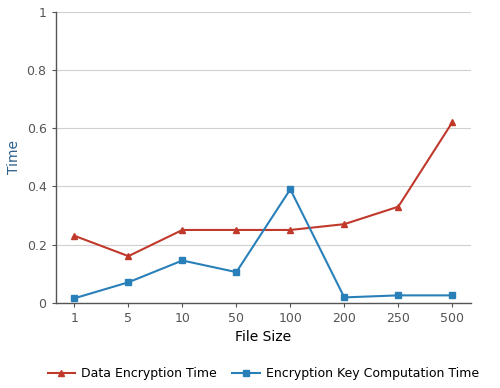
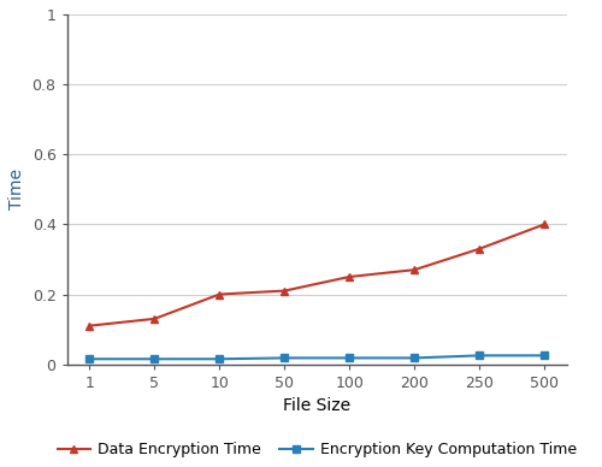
Data Encryption Time/1: 0.23 -> 0.11
Data Encryption Time/5: 0.16 -> 0.13
Encryption Key Computation Time/5: 0.070 -> 0.015
Data Encryption Time/10: 0.25 -> 0.20
Encryption Key Computation Time/10: 0.145 -> 0.015
Data Encryption Time/50: 0.25 -> 0.21
Encryption Key Computation Time/50: 0.105 -> 0.018
Encryption Key Computation Time/100: 0.390 -> 0.018
Data Encryption Time/500: 0.62 -> 0.40
